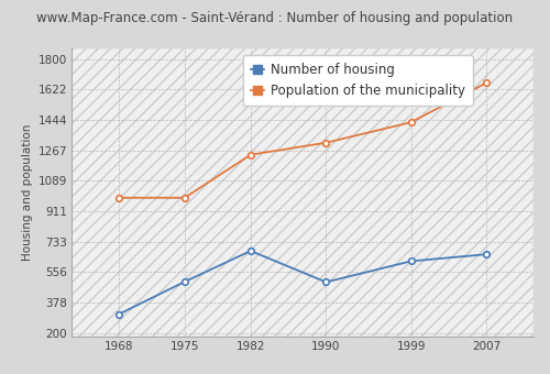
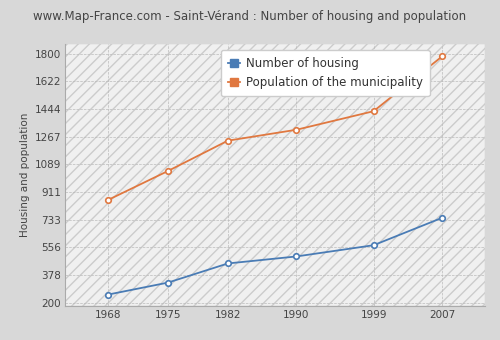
Number of housing/1968: 310 -> 250
Population of the municipality/1968: 990 -> 860
Number of housing/1975: 500 -> 330
Population of the municipality/1975: 990 -> 1050
Number of housing/1982: 680 -> 450
Number of housing/1999: 620 -> 570
Number of housing/2007: 660 -> 750
Population of the municipality/2007: 1660 -> 1780
